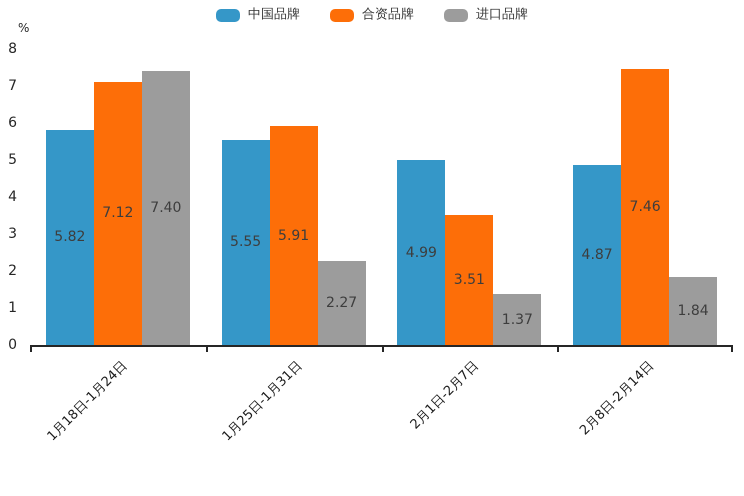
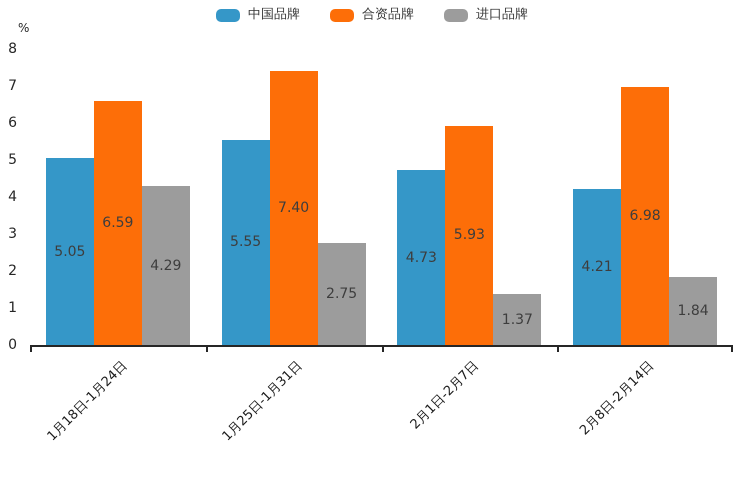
中国品牌/1月18日-1月24日: 5.82 -> 5.05
合资品牌/1月18日-1月24日: 7.12 -> 6.59
进口品牌/1月18日-1月24日: 7.40 -> 4.29
合资品牌/1月25日-1月31日: 5.91 -> 7.40
进口品牌/1月25日-1月31日: 2.27 -> 2.75
中国品牌/2月1日-2月7日: 4.99 -> 4.73
合资品牌/2月1日-2月7日: 3.51 -> 5.93
中国品牌/2月8日-2月14日: 4.87 -> 4.21
合资品牌/2月8日-2月14日: 7.46 -> 6.98
